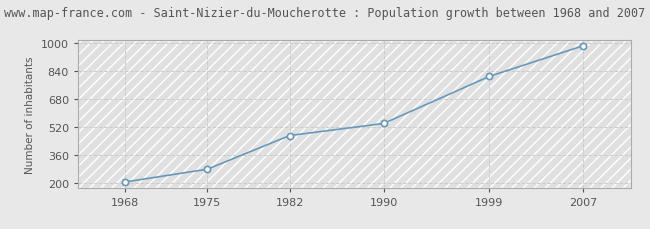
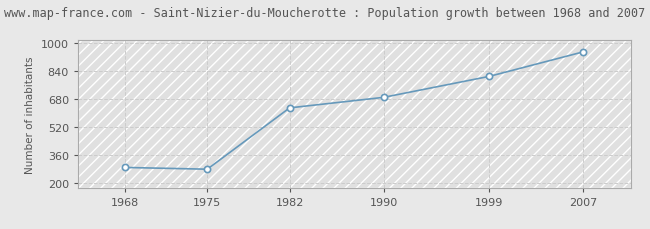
1968: 210 -> 290
1982: 470 -> 630
1990: 540 -> 690
2007: 980 -> 950
